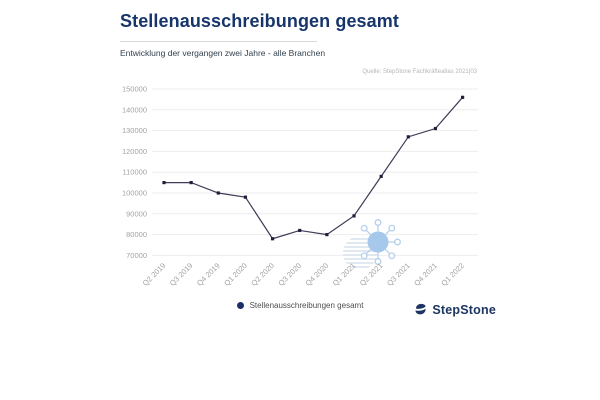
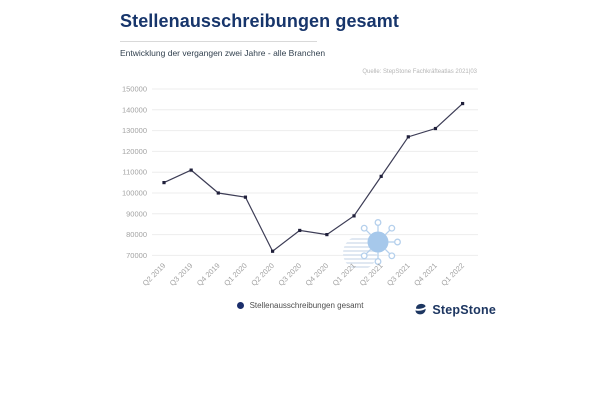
Q3 2019: 105000 -> 111000
Q2 2020: 78000 -> 72000
Q1 2022: 146000 -> 143000
